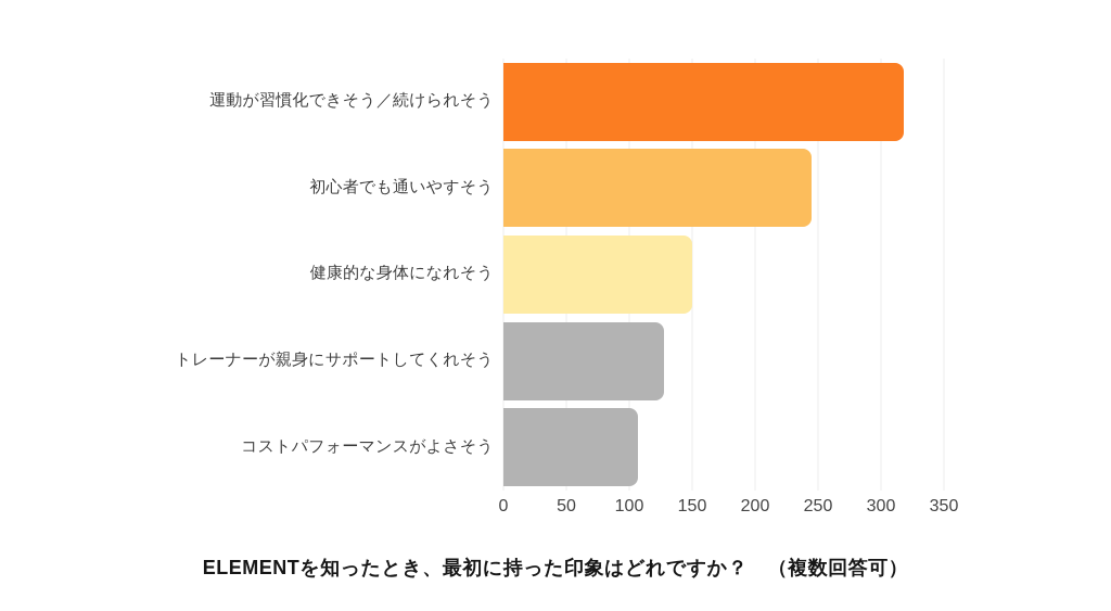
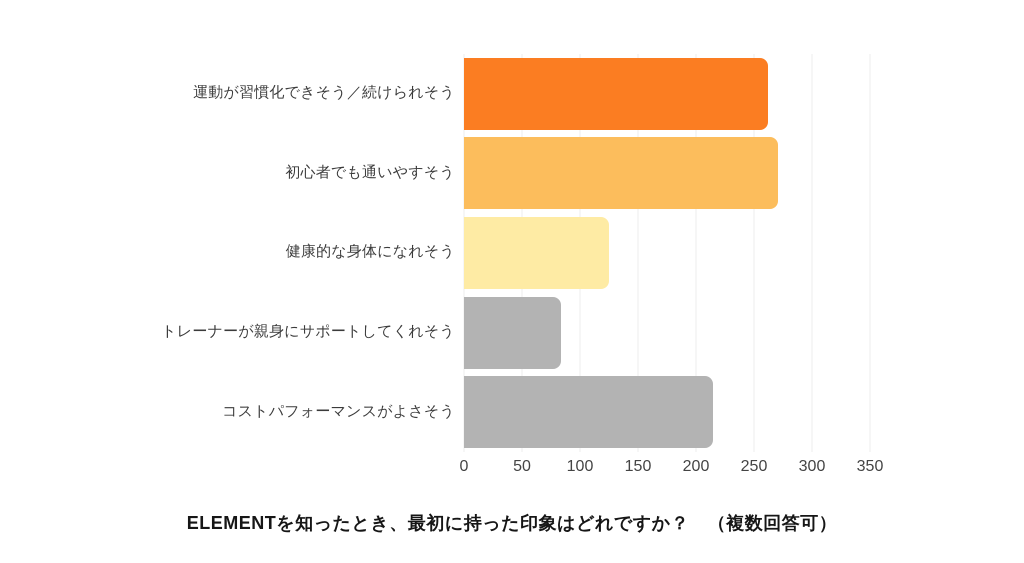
運動が習慣化できそう／続けられそう: 318 -> 262
初心者でも通いやすそう: 245 -> 271
健康的な身体になれそう: 150 -> 125
トレーナーが親身にサポートしてくれそう: 128 -> 84
コストパフォーマンスがよさそう: 107 -> 215
